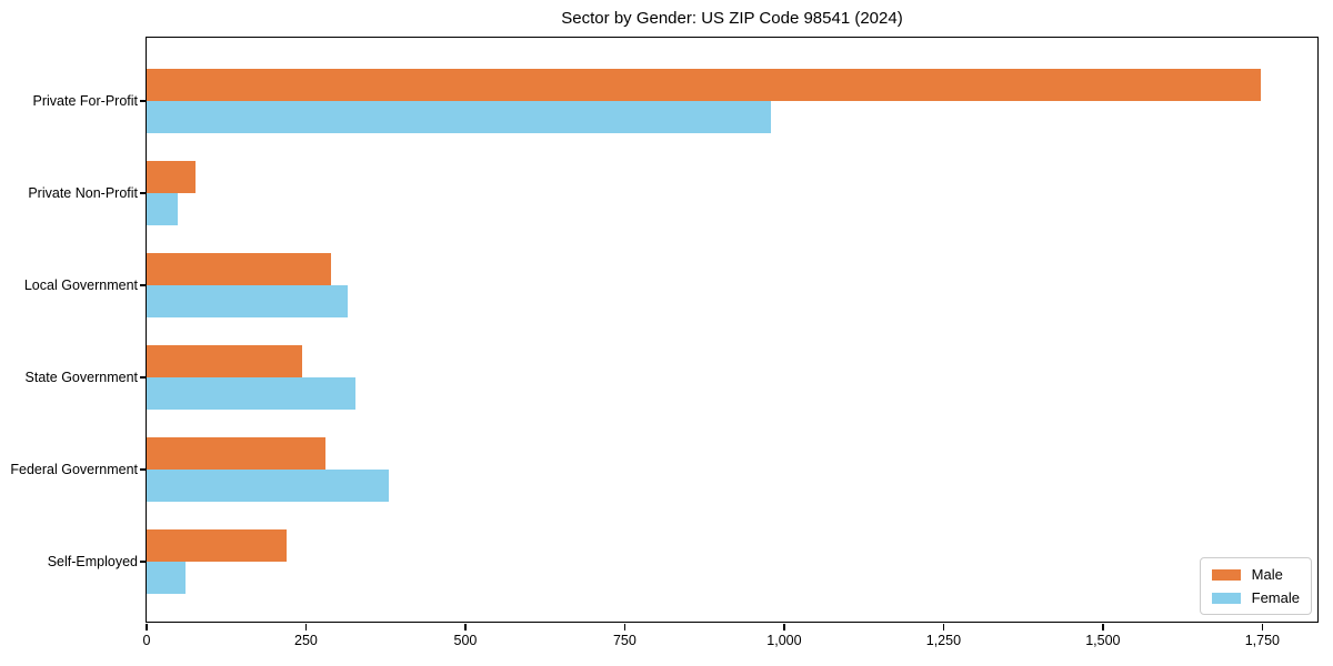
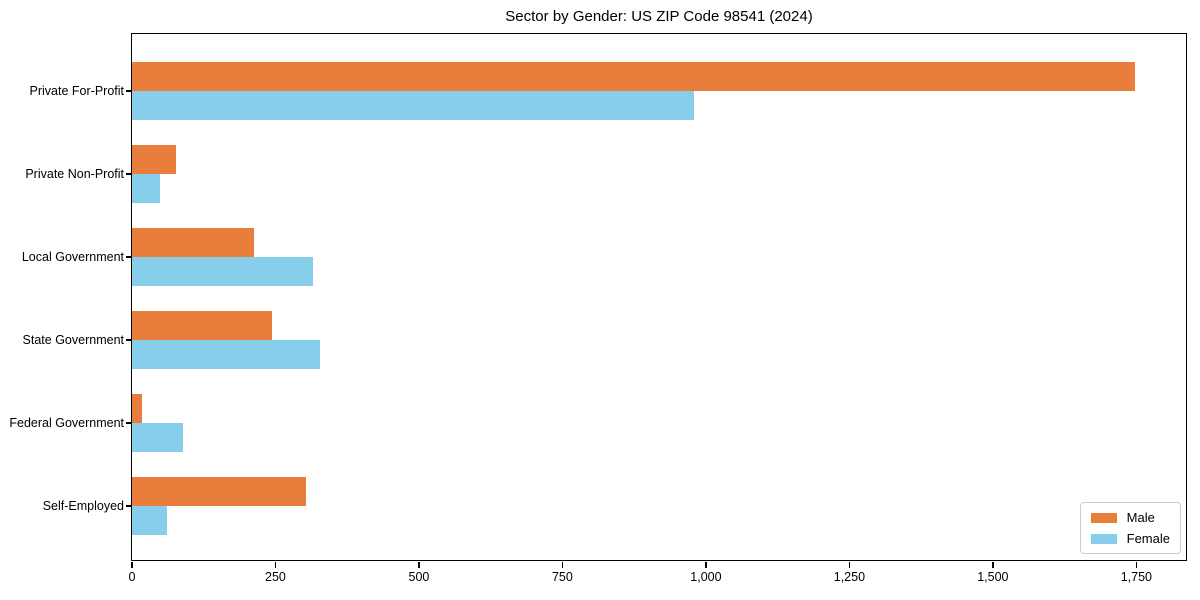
Male/Local Government: 290 -> 210
Male/Federal Government: 280 -> 20
Female/Federal Government: 380 -> 90
Male/Self-Employed: 220 -> 300
